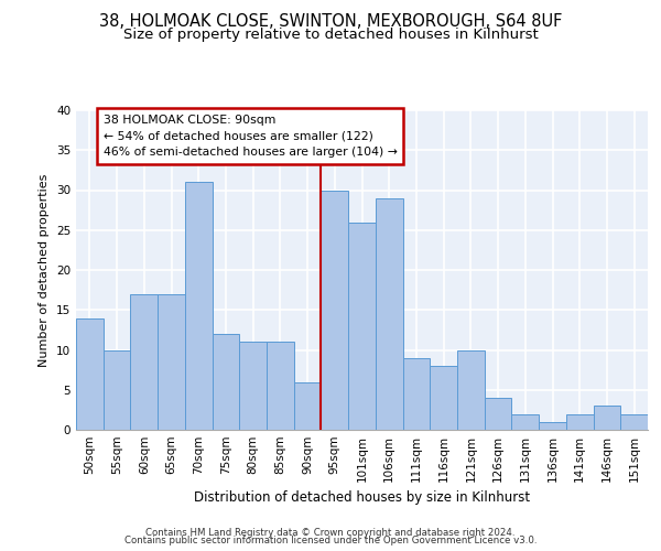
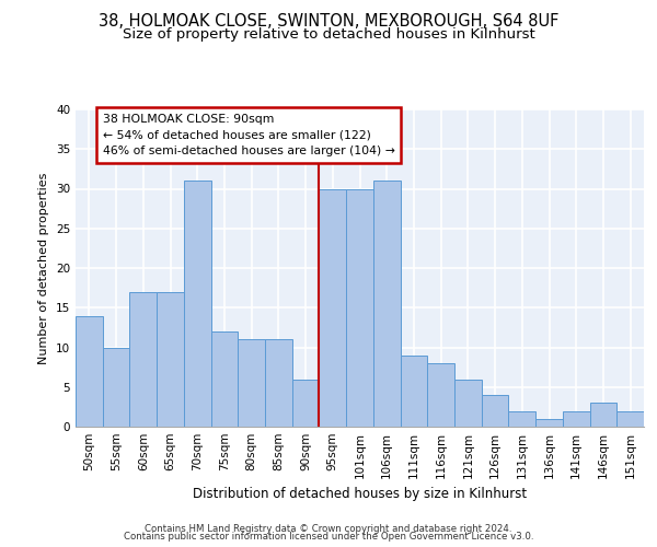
101sqm: 26 -> 30
106sqm: 29 -> 31
121sqm: 10 -> 6
